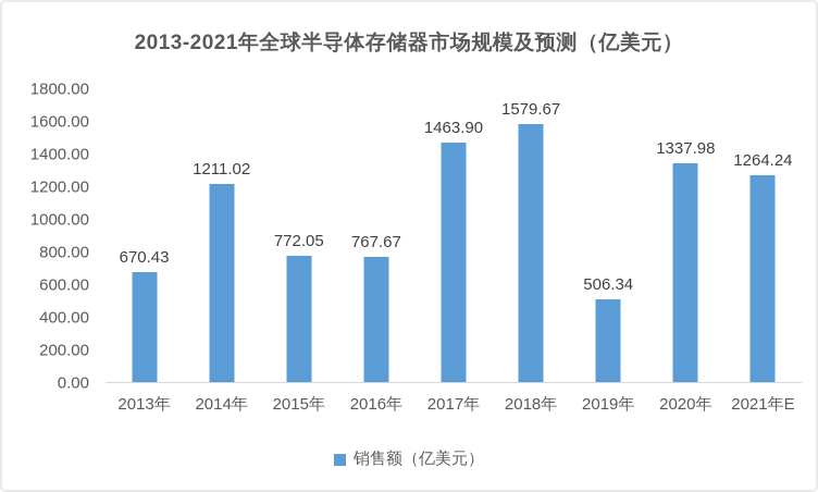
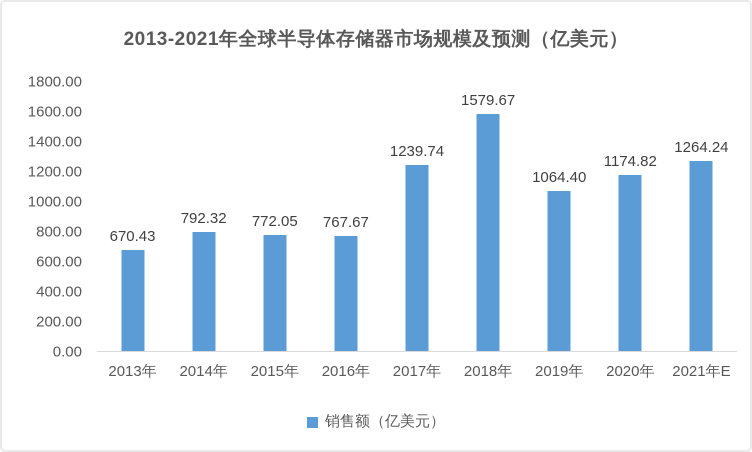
2014年: 1211.02 -> 792.32
2017年: 1463.90 -> 1239.74
2019年: 506.34 -> 1064.40
2020年: 1337.98 -> 1174.82
